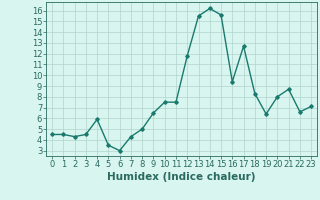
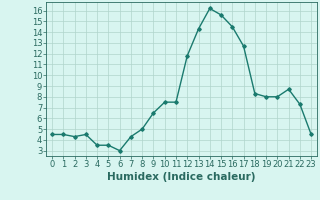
4: 5.9 -> 3.5
13: 15.5 -> 14.3
16: 9.4 -> 14.5
19: 6.4 -> 8.0
22: 6.6 -> 7.3
23: 7.1 -> 4.5
